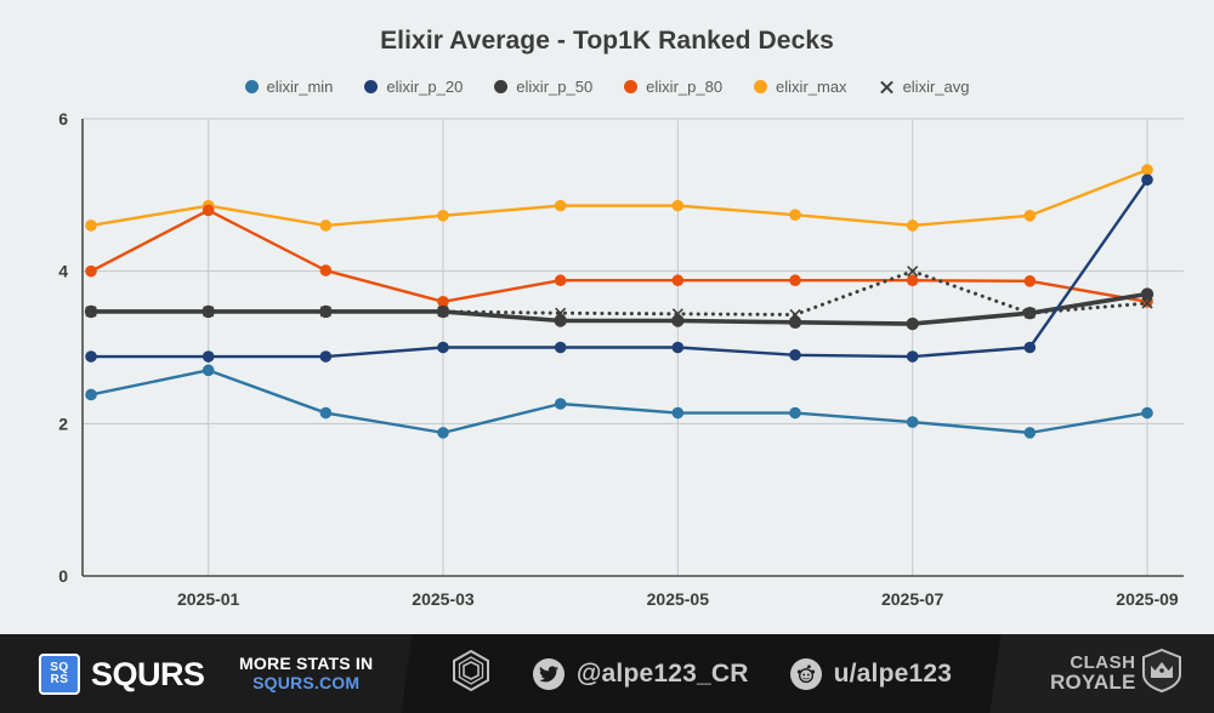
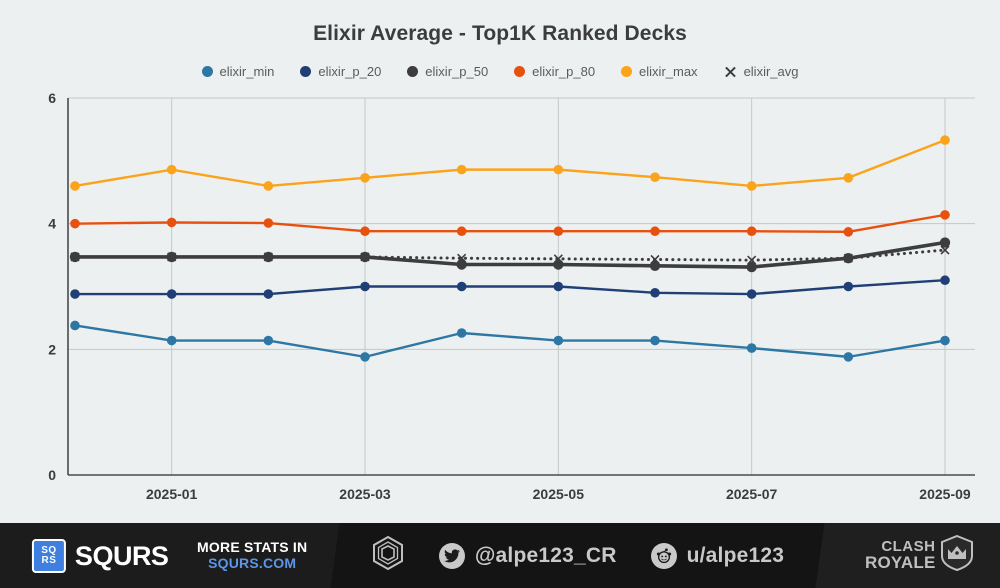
elixir_min/2025-01: 2.7 -> 2.1
elixir_p_80/2025-01: 4.8 -> 4.0
elixir_p_80/2025-03: 3.6 -> 3.9
elixir_avg/2025-07: 4.0 -> 3.4
elixir_p_20/2025-09: 5.2 -> 3.1
elixir_p_80/2025-09: 3.6 -> 4.1
